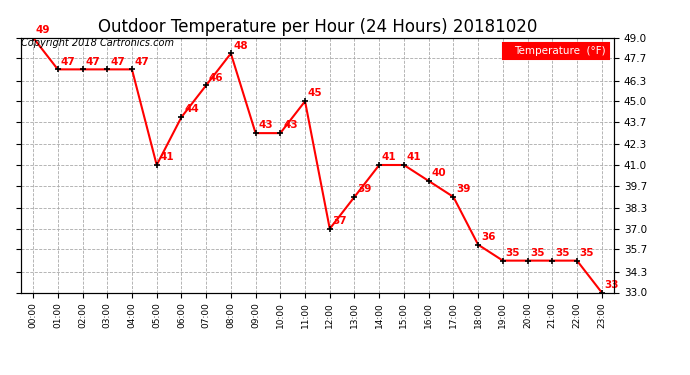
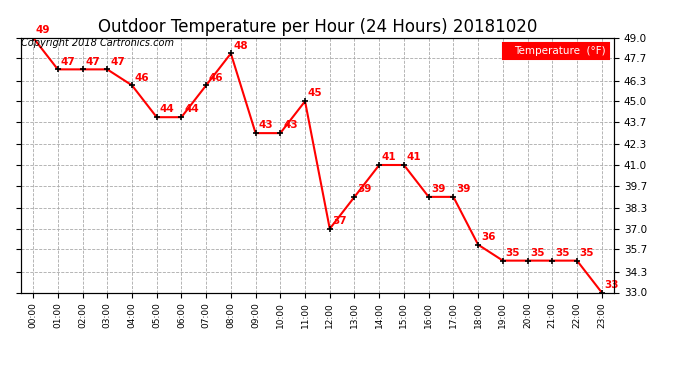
04:00: 47 -> 46
05:00: 41 -> 44
16:00: 40 -> 39
